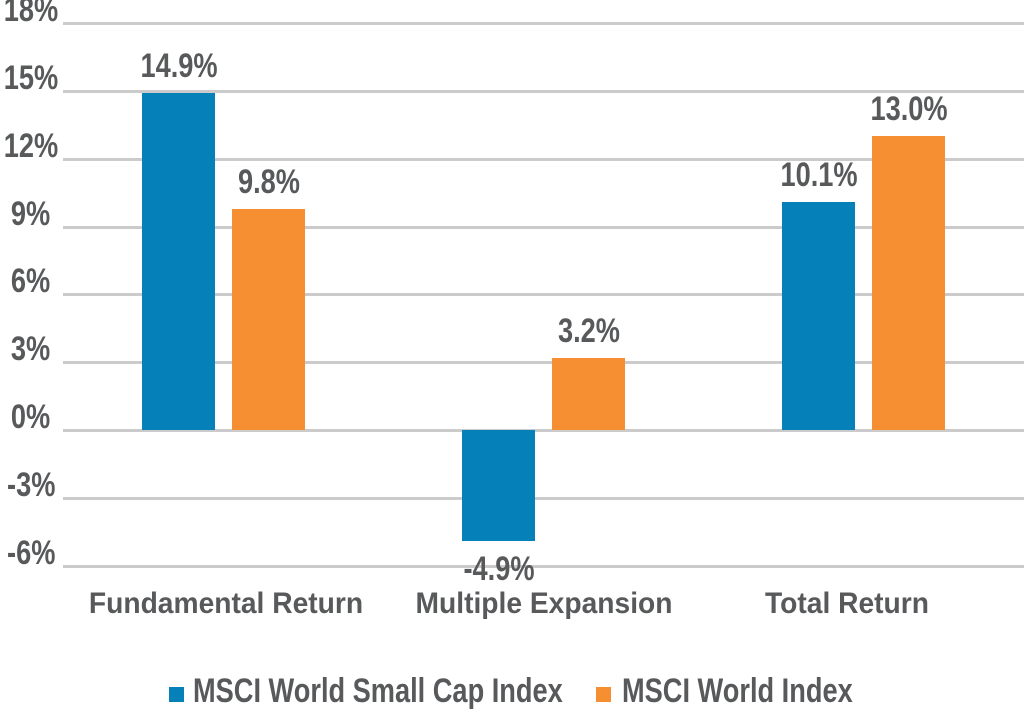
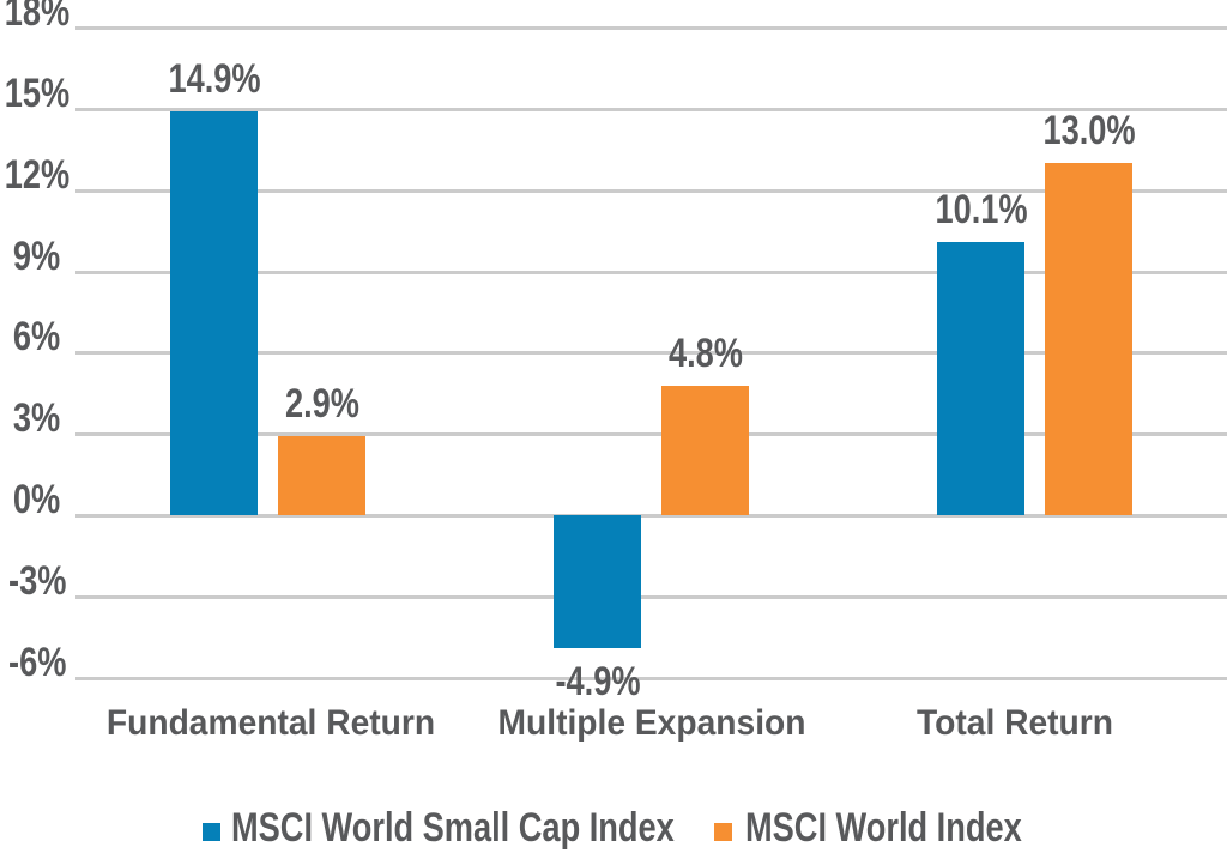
MSCI World Index/Fundamental Return: 9.8% -> 2.9%
MSCI World Index/Multiple Expansion: 3.2% -> 4.8%
